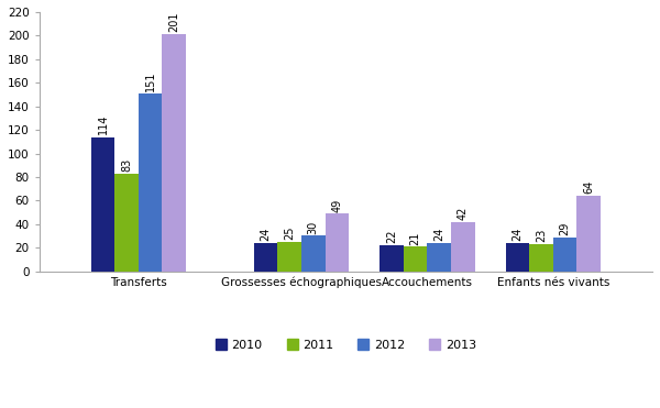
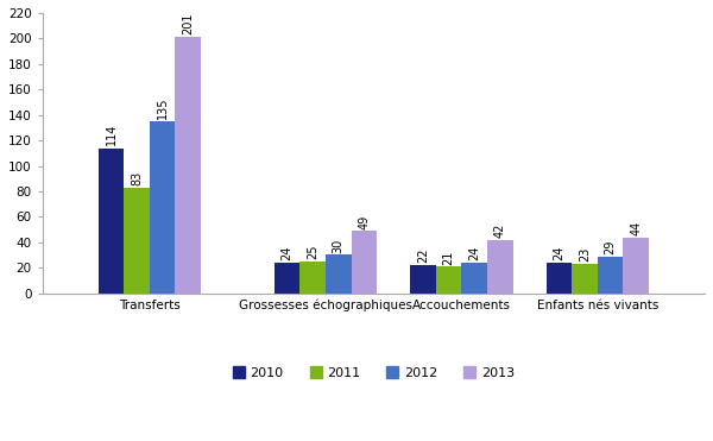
2012/Transferts: 151 -> 135
2013/Enfants nés vivants: 64 -> 44
